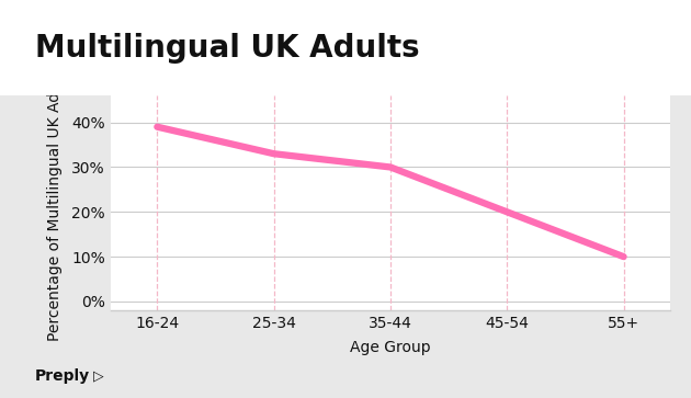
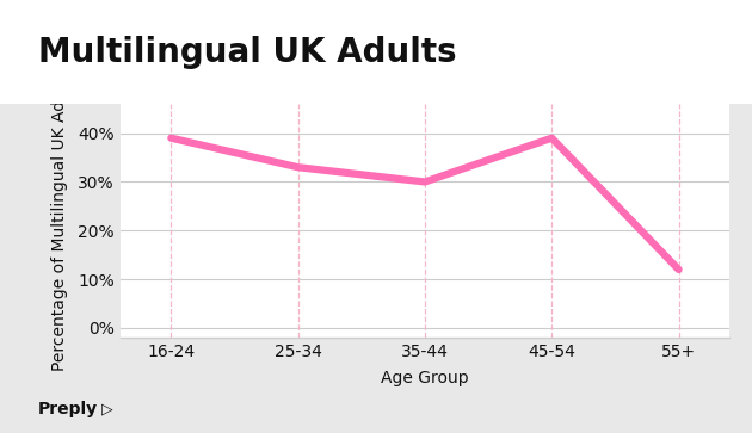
45-54: 20% -> 39%
55+: 10% -> 12%
